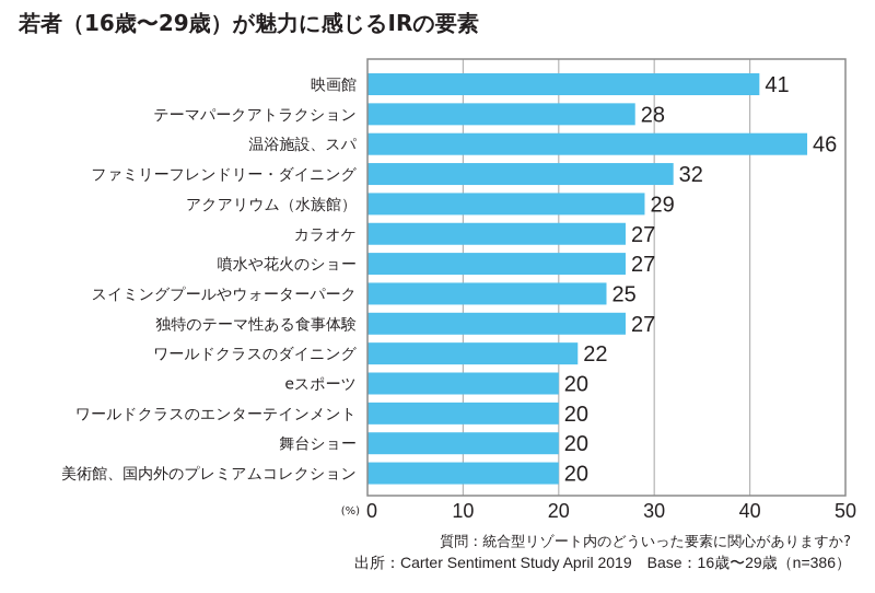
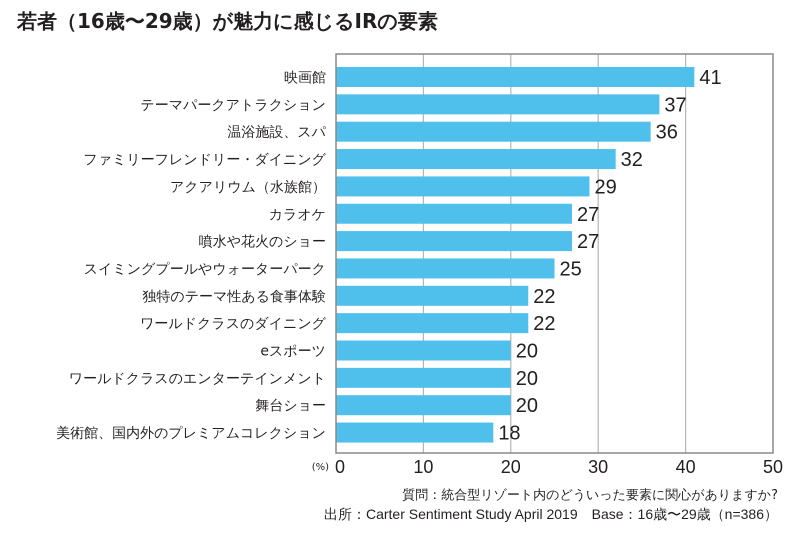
テーマパークアトラクション: 28 -> 37
温浴施設、スパ: 46 -> 36
独特のテーマ性ある食事体験: 27 -> 22
美術館、国内外のプレミアムコレクション: 20 -> 18
